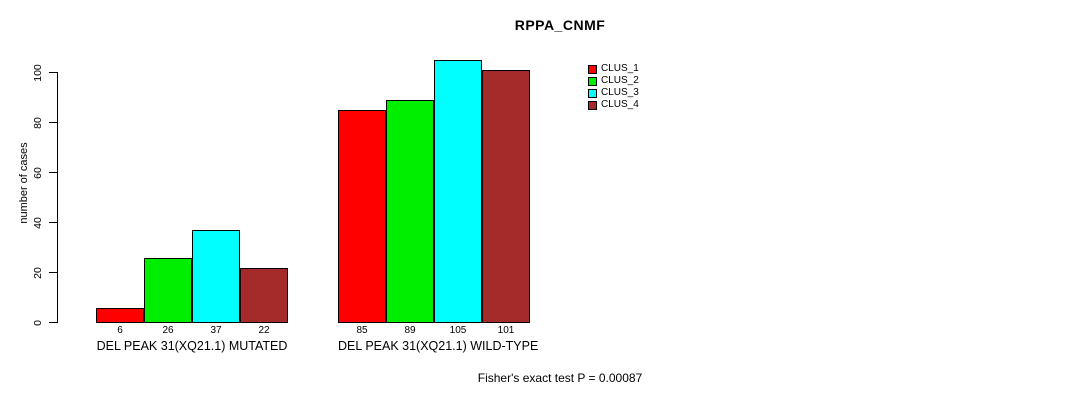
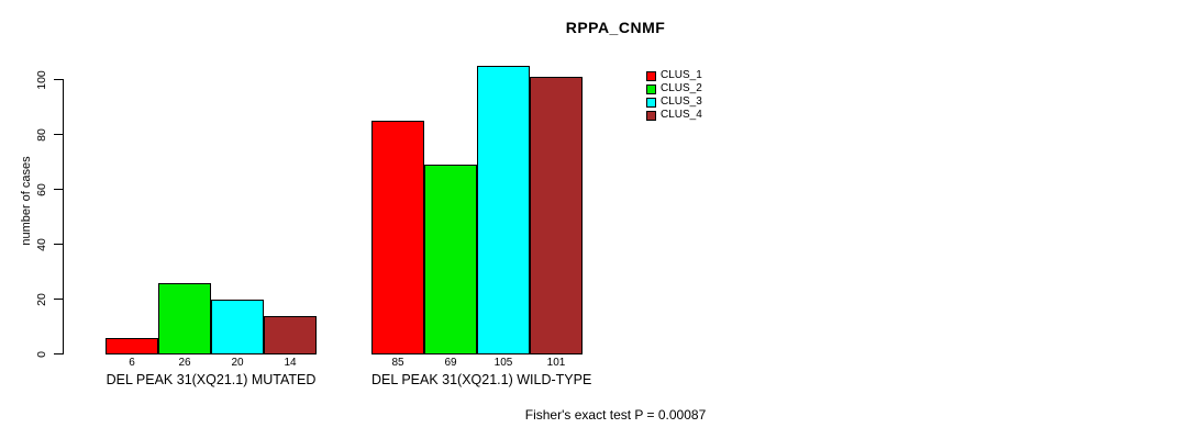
CLUS_3/DEL PEAK 31(XQ21.1) MUTATED: 37 -> 20
CLUS_4/DEL PEAK 31(XQ21.1) MUTATED: 22 -> 14
CLUS_2/DEL PEAK 31(XQ21.1) WILD-TYPE: 89 -> 69
